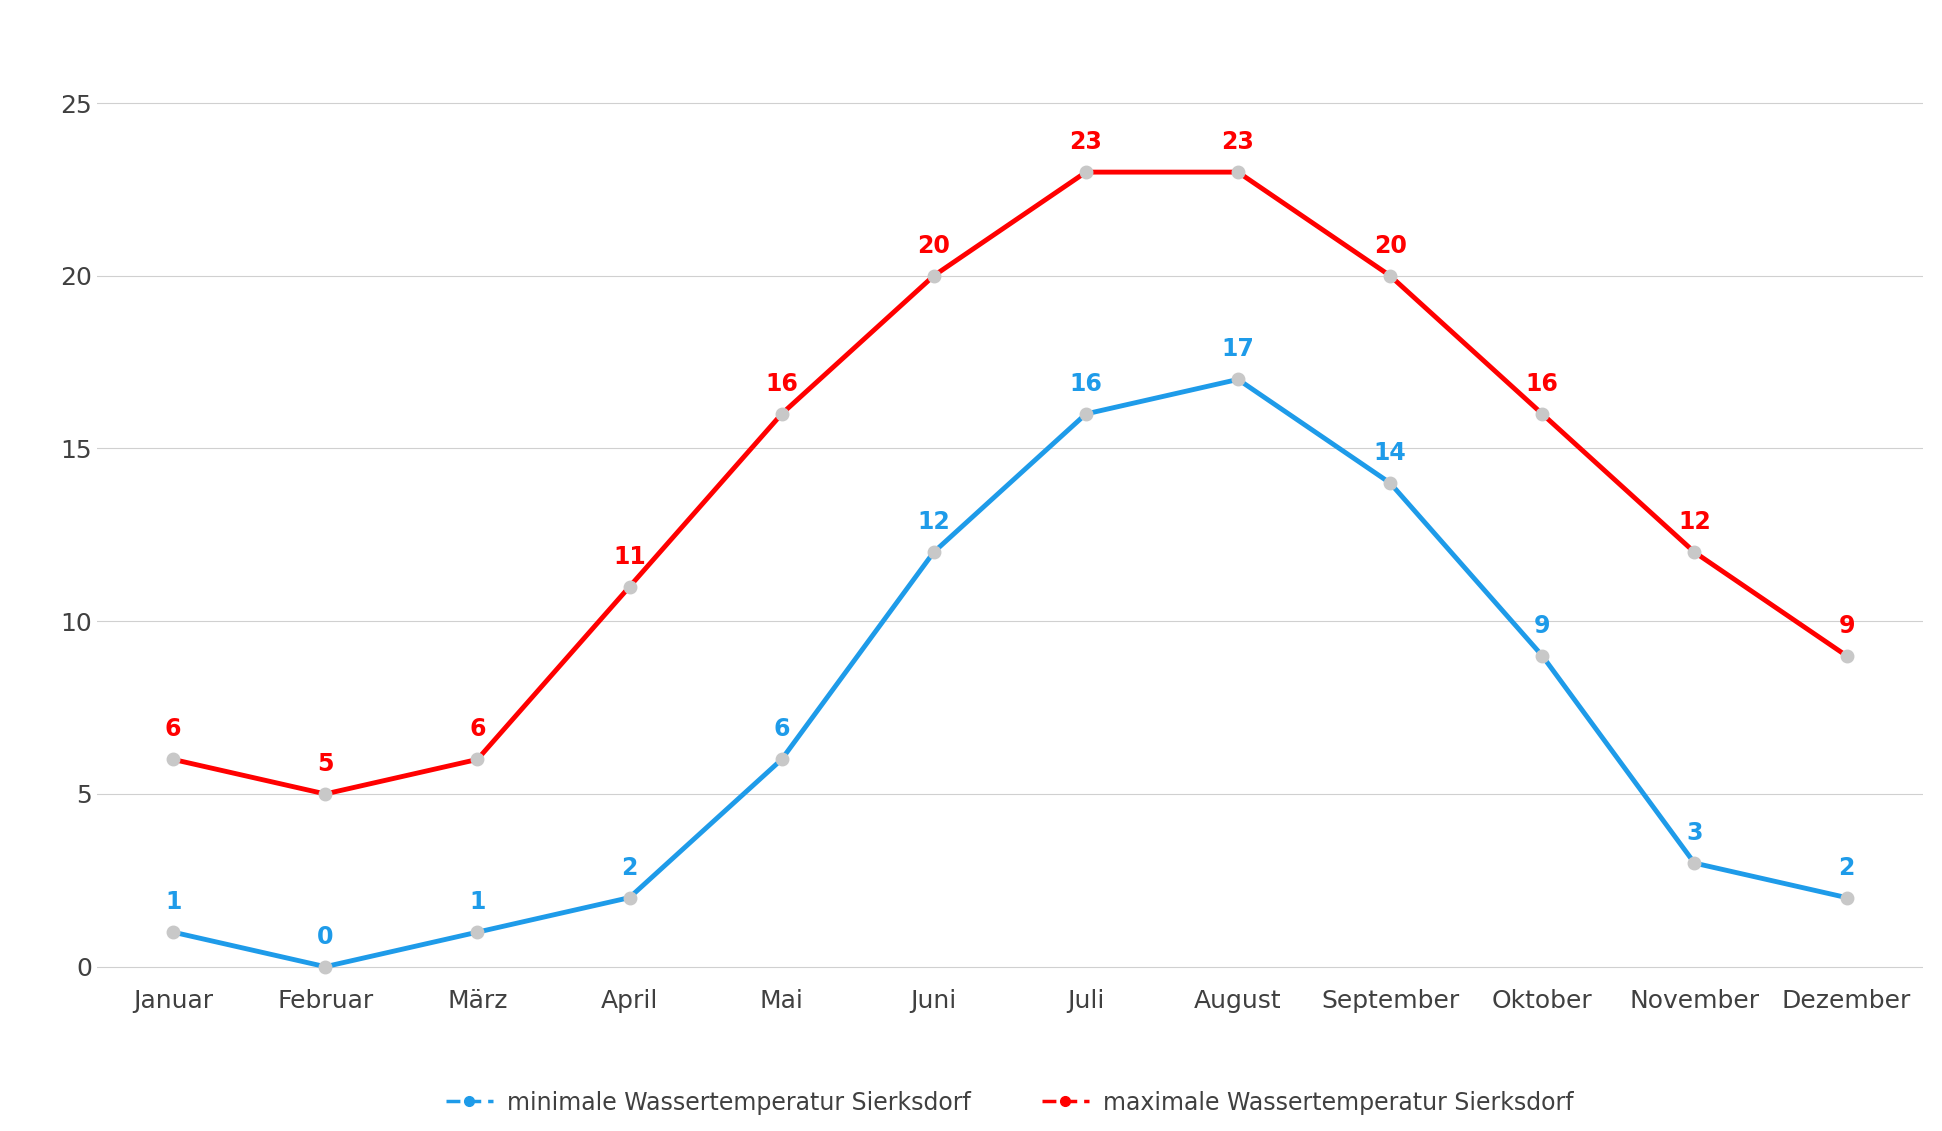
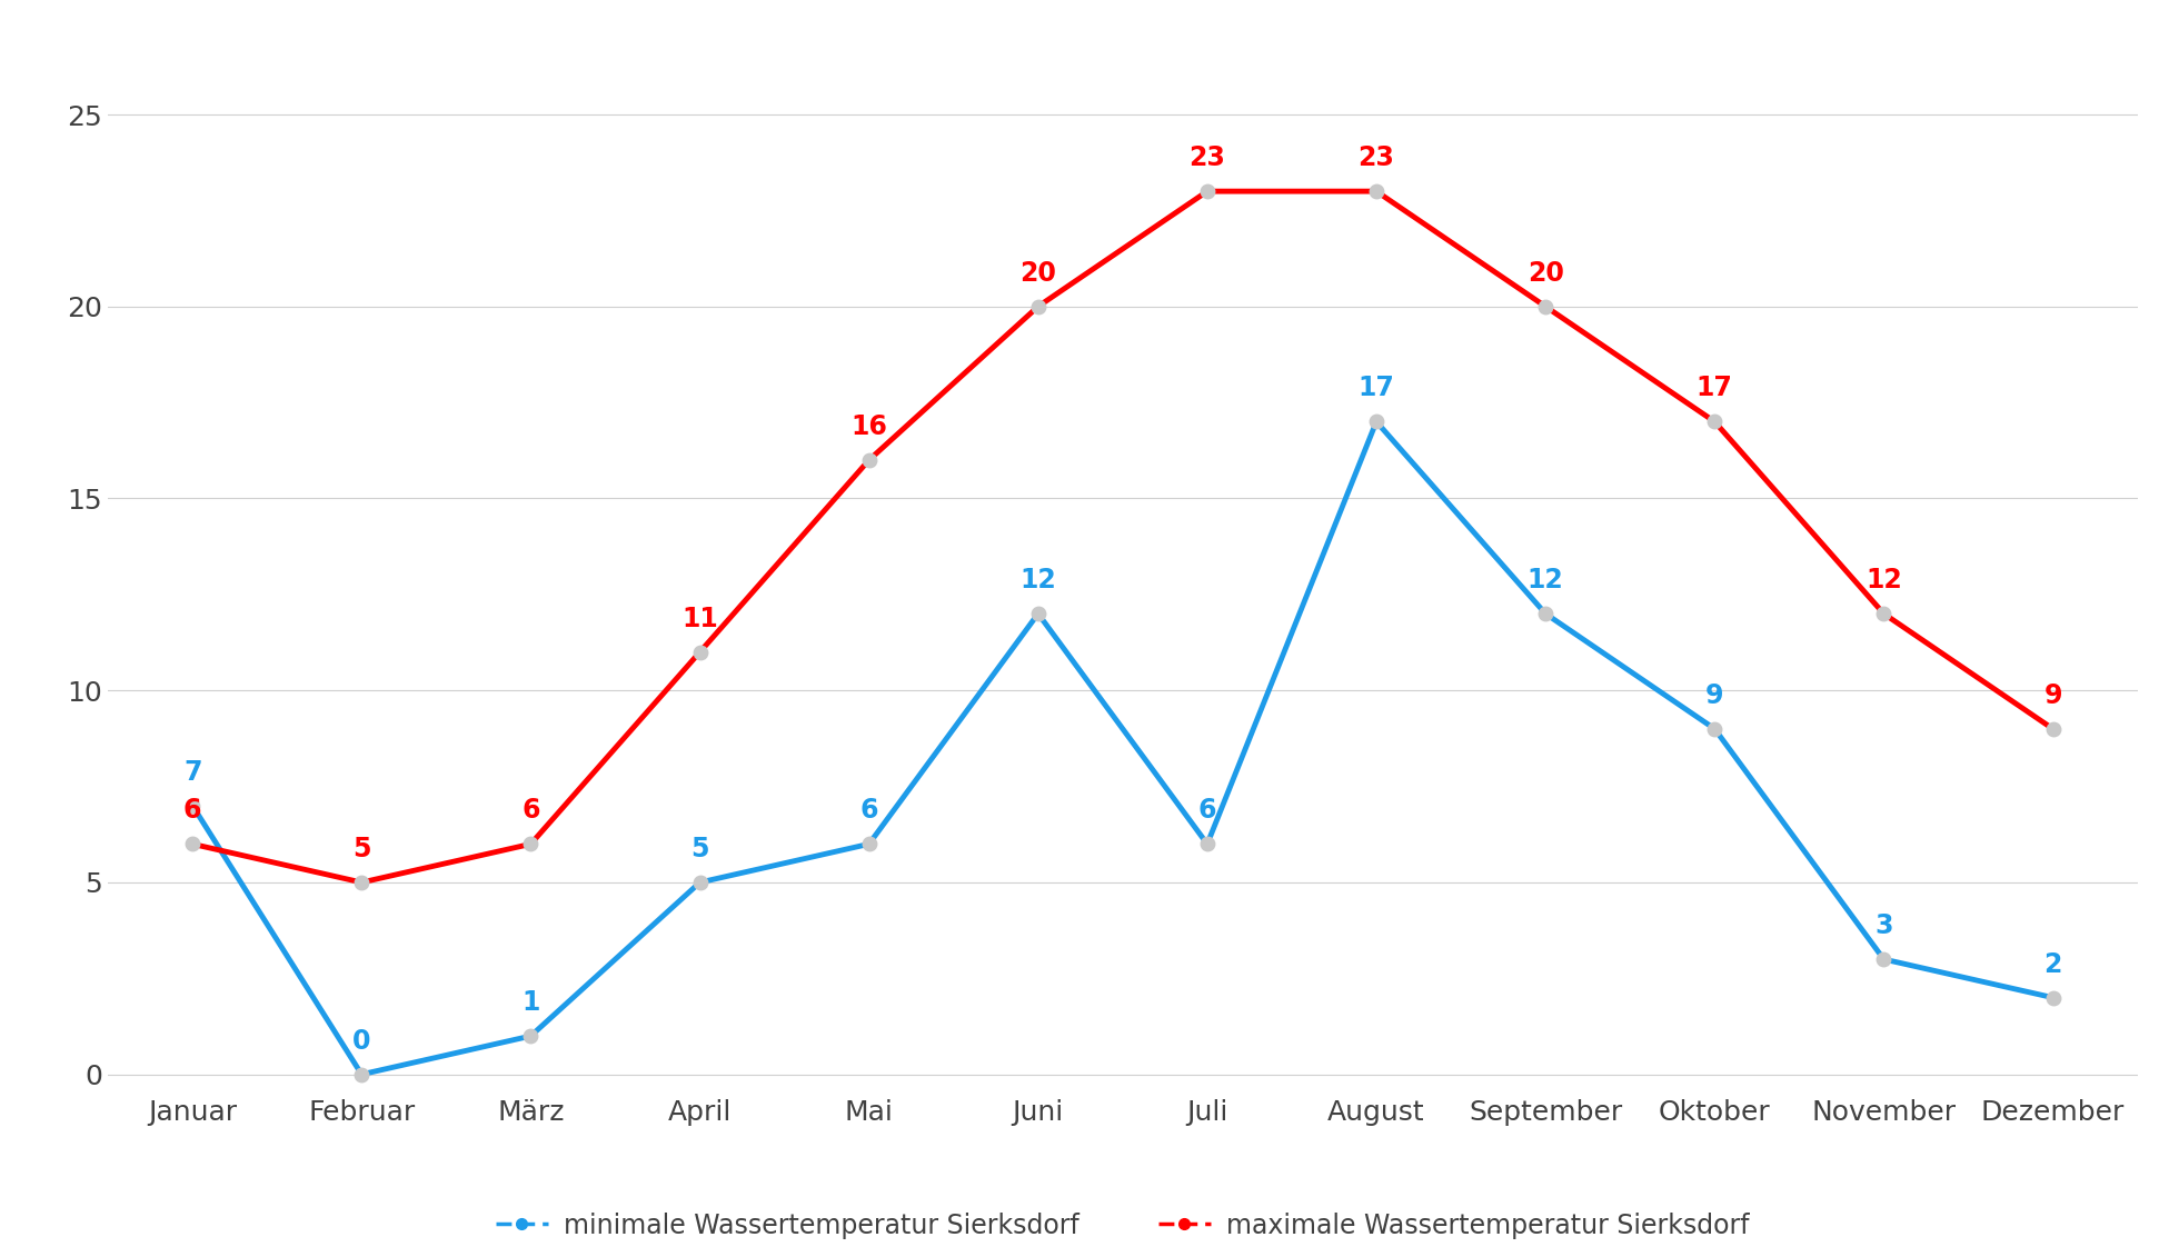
minimale Wassertemperatur Sierksdorf/Januar: 1 -> 7
minimale Wassertemperatur Sierksdorf/April: 2 -> 5
minimale Wassertemperatur Sierksdorf/Juli: 16 -> 6
minimale Wassertemperatur Sierksdorf/September: 14 -> 12
maximale Wassertemperatur Sierksdorf/Oktober: 16 -> 17
